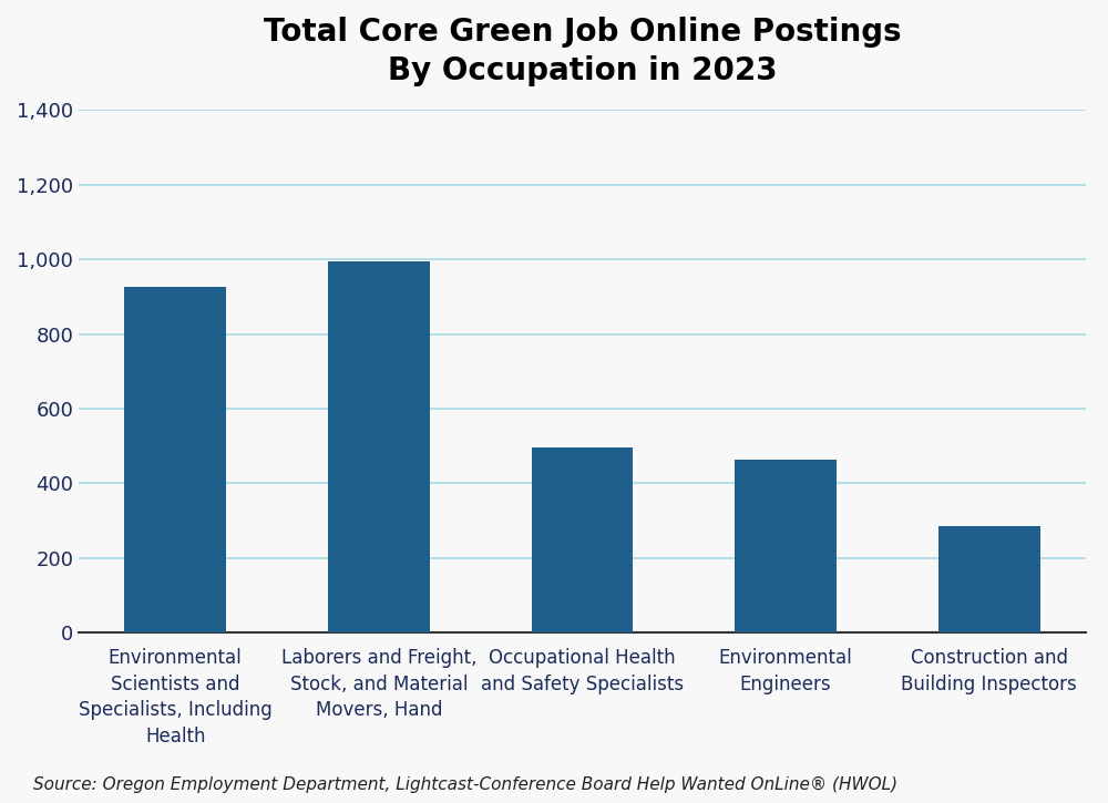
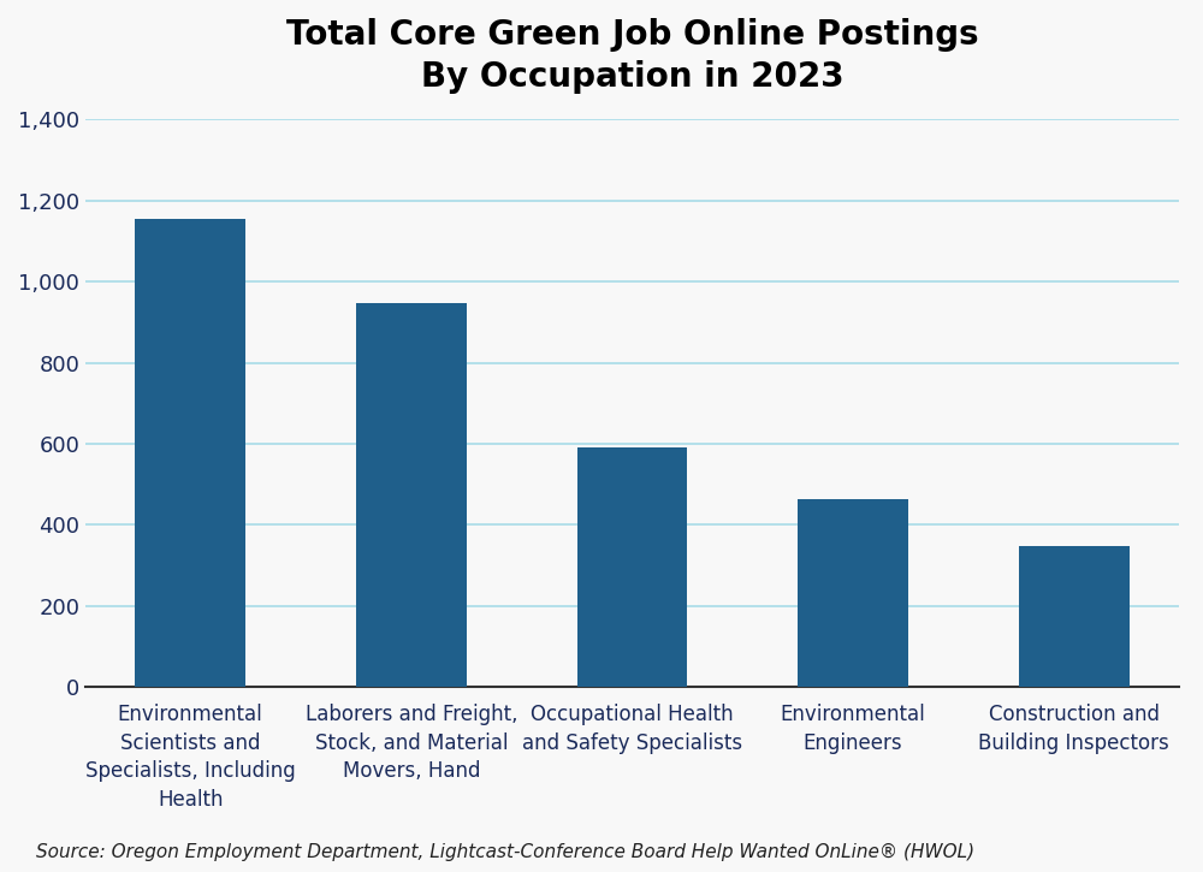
Environmental Scientists and Specialists, Including Health: 925 -> 1,155
Laborers and Freight, Stock, and Material Movers, Hand: 995 -> 948
Occupational Health and Safety Specialists: 495 -> 590
Construction and Building Inspectors: 285 -> 348
